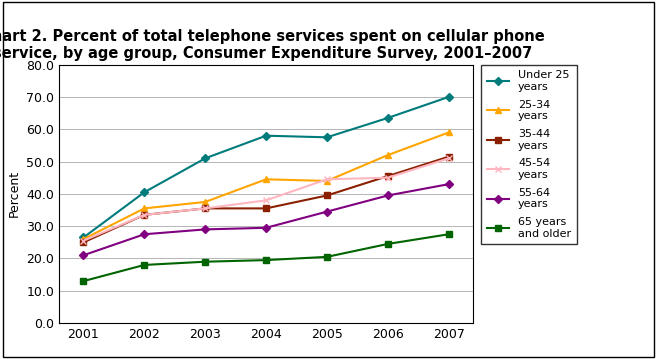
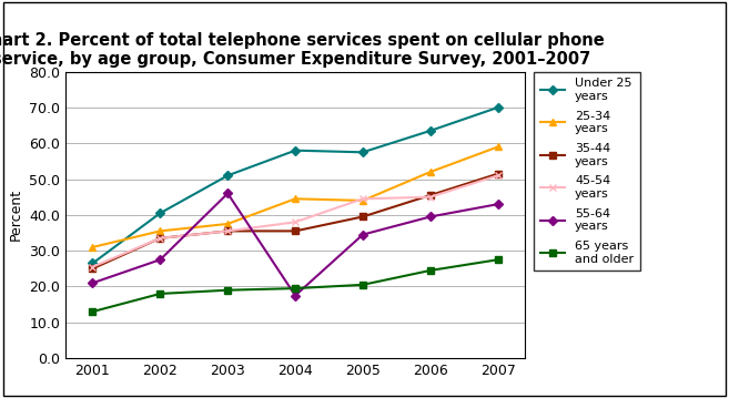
25-34 years/2001: 26.0 -> 31.0
55-64 years/2003: 29.0 -> 46.0
55-64 years/2004: 29.5 -> 17.5
